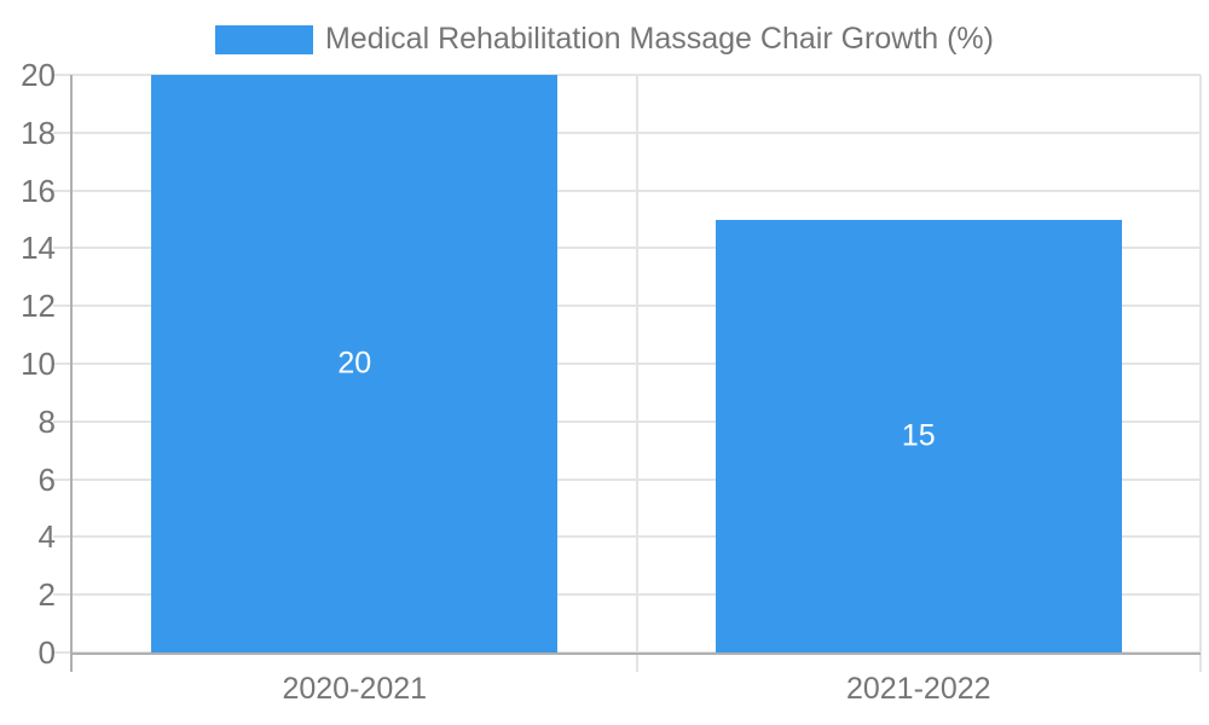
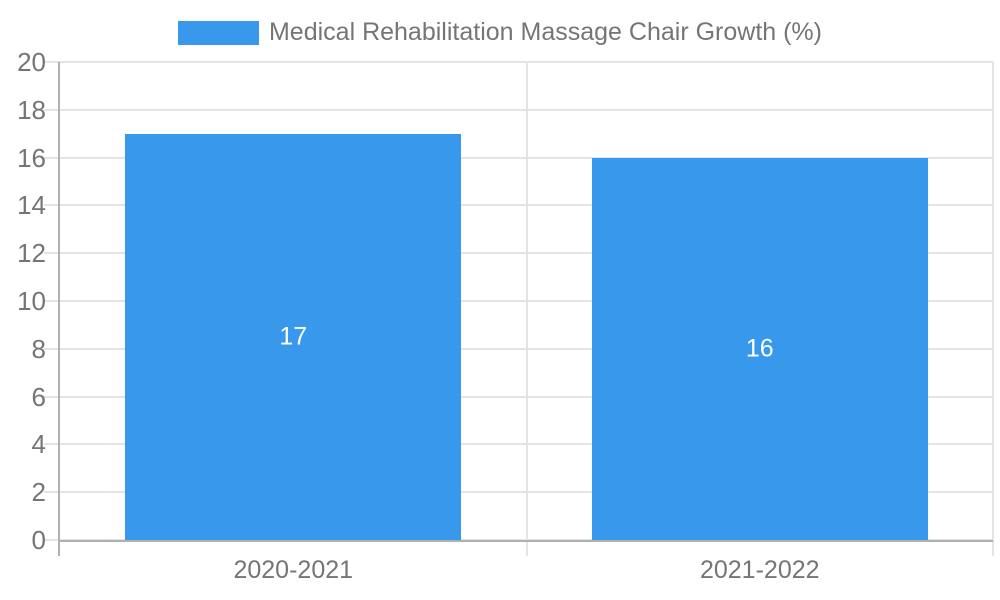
2020-2021: 20 -> 17
2021-2022: 15 -> 16
